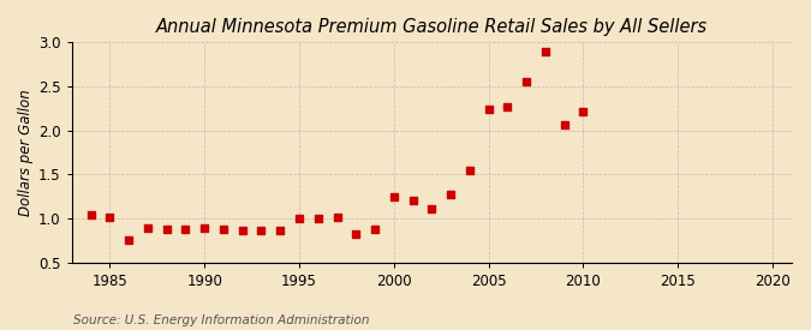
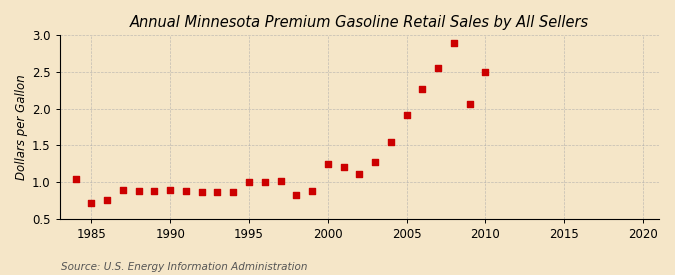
1985: 1.02 -> 0.71
2005: 2.24 -> 1.92
2010: 2.22 -> 2.50
